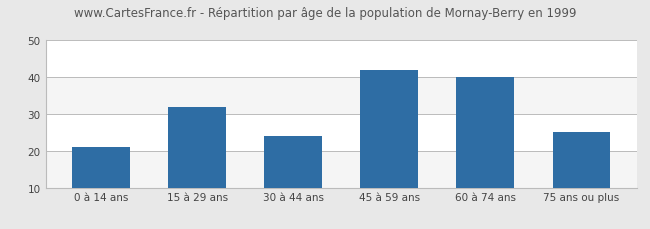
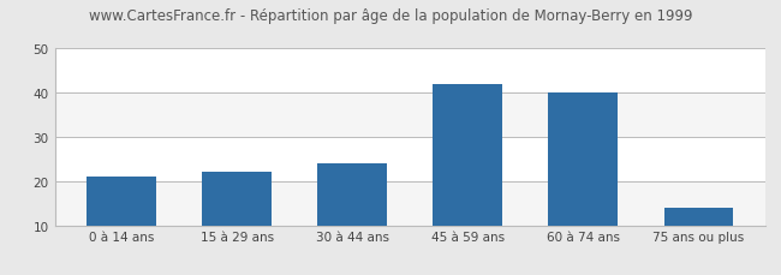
15 à 29 ans: 32 -> 22
75 ans ou plus: 25 -> 14
